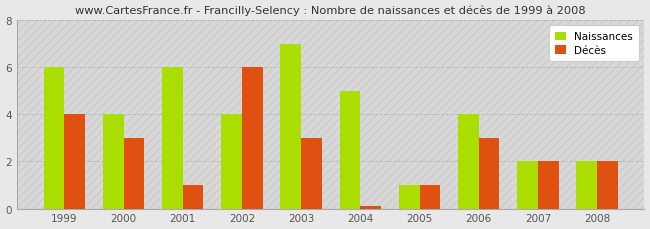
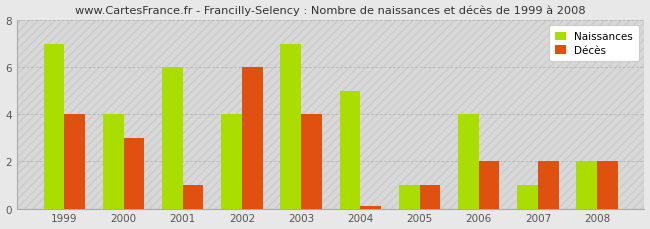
Naissances/1999: 6 -> 7
Décès/2003: 3.0 -> 4.0
Décès/2006: 3.0 -> 2.0
Naissances/2007: 2 -> 1
